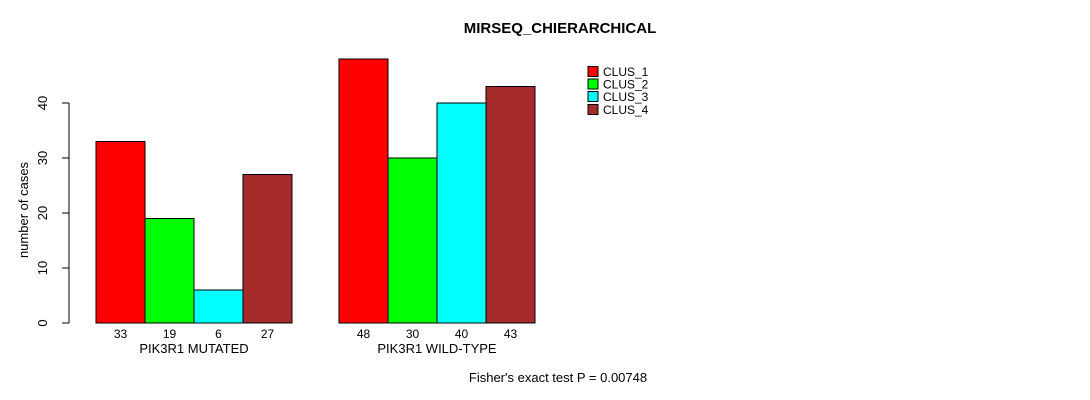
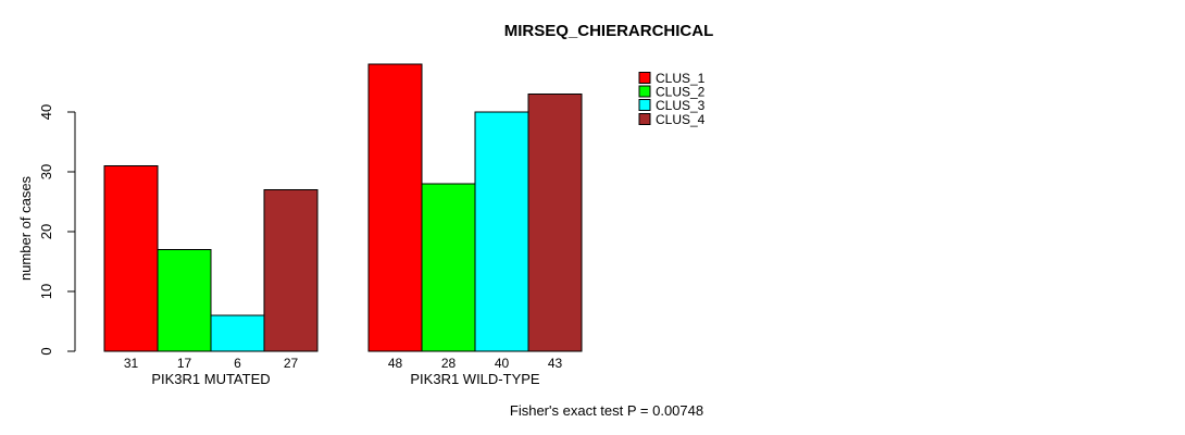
CLUS_1/PIK3R1 MUTATED: 33 -> 31
CLUS_2/PIK3R1 MUTATED: 19 -> 17
CLUS_2/PIK3R1 WILD-TYPE: 30 -> 28
